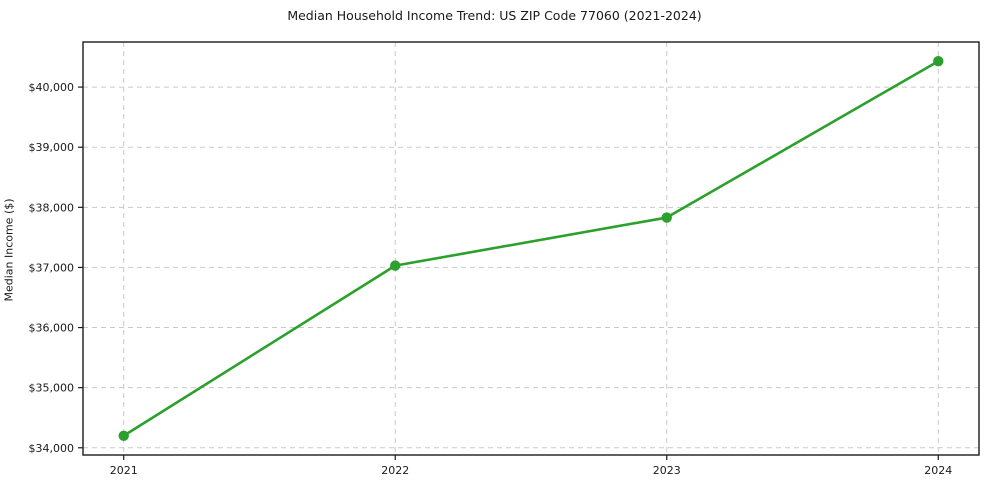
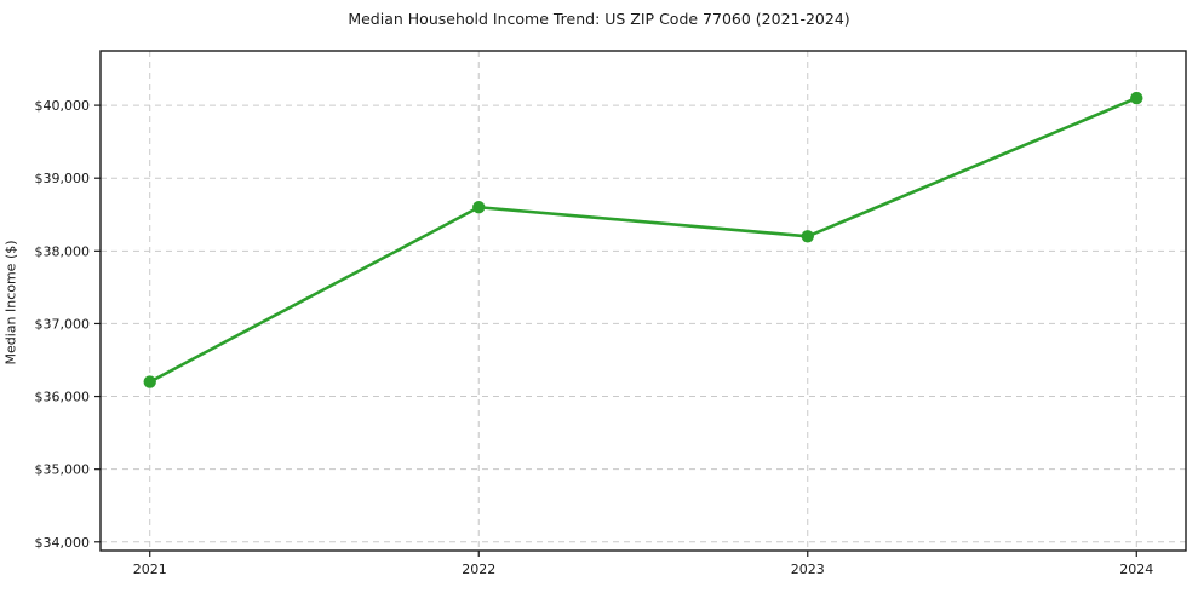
2021: $34200 -> $36200
2022: $37000 -> $38600
2023: $37800 -> $38200
2024: $40400 -> $40100
